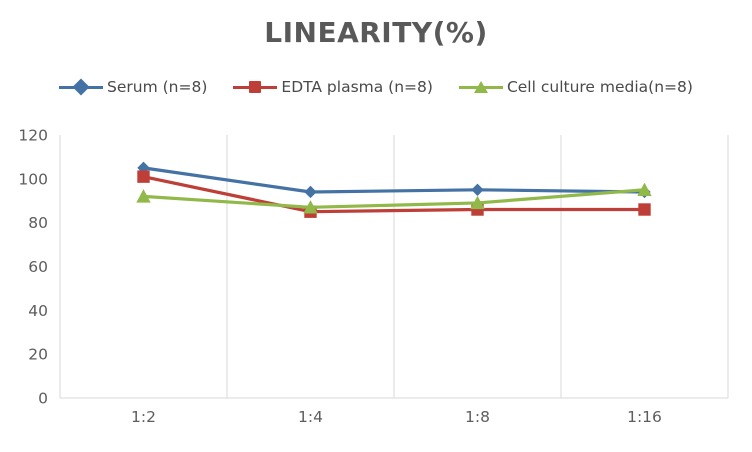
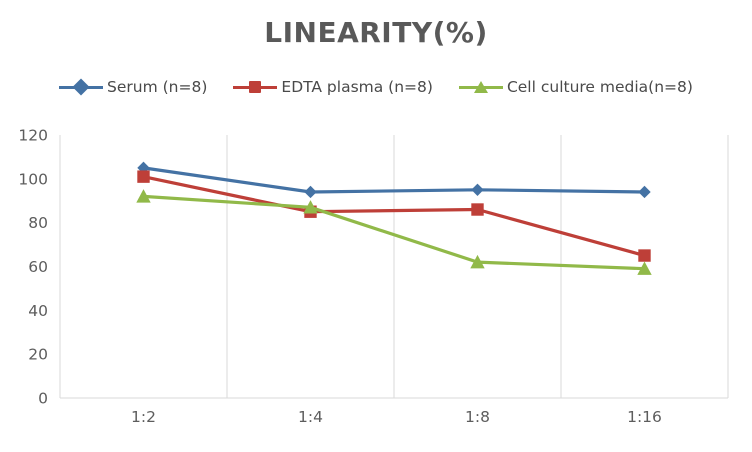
Cell culture media(n=8)/1:8: 89 -> 62
EDTA plasma (n=8)/1:16: 86 -> 65
Cell culture media(n=8)/1:16: 95 -> 59
